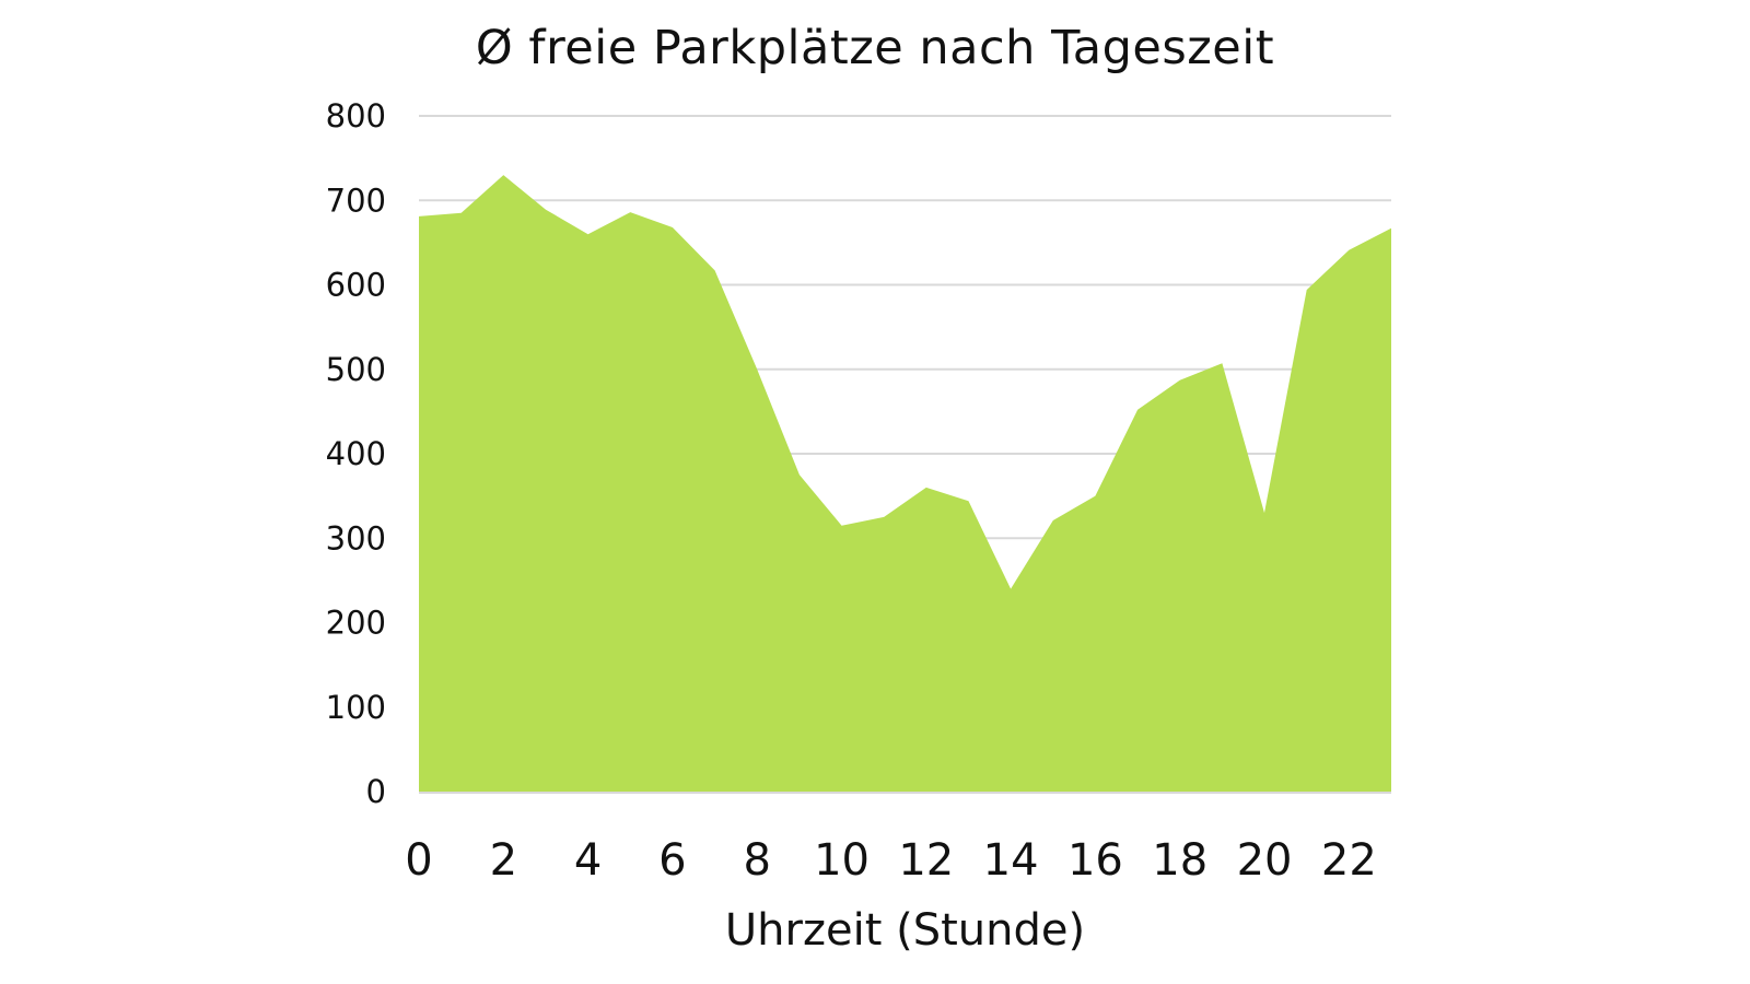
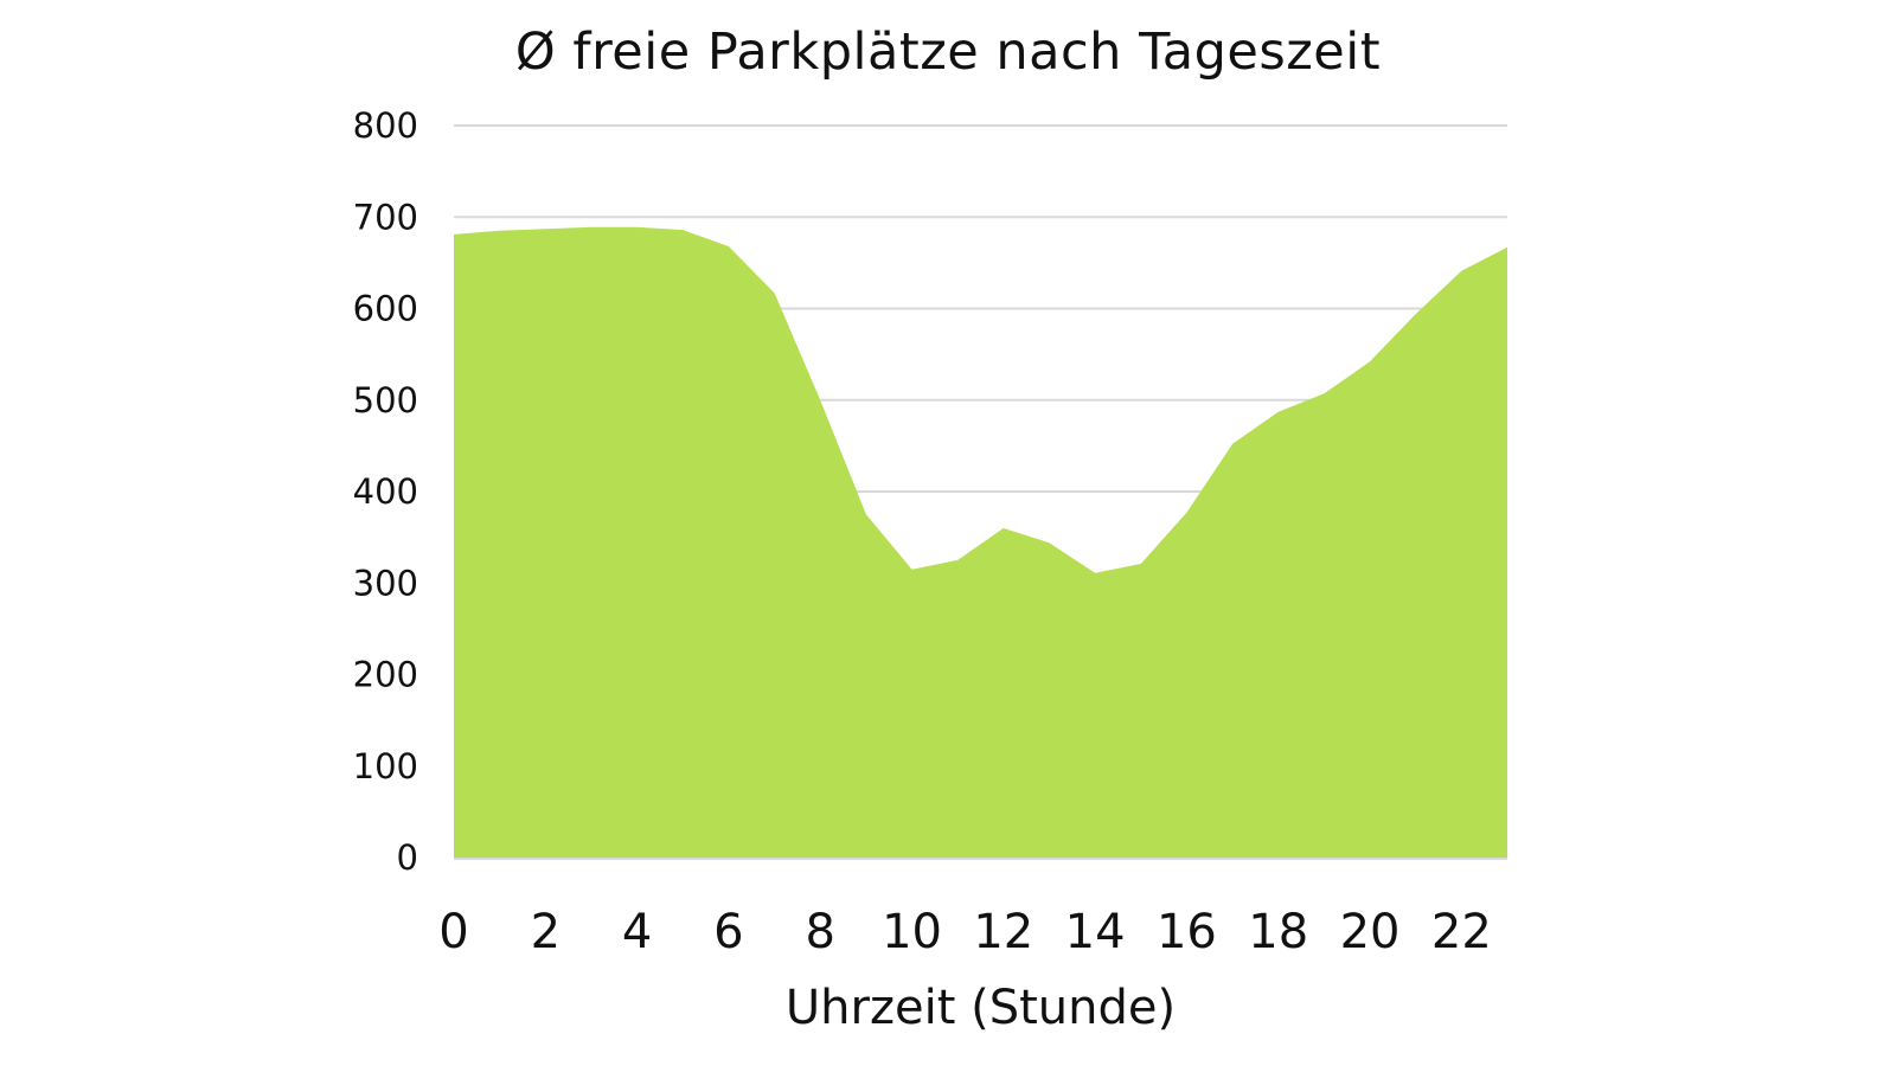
2: 730 -> 690
4: 660 -> 690
14: 240 -> 310
16: 350 -> 380
20: 330 -> 540
